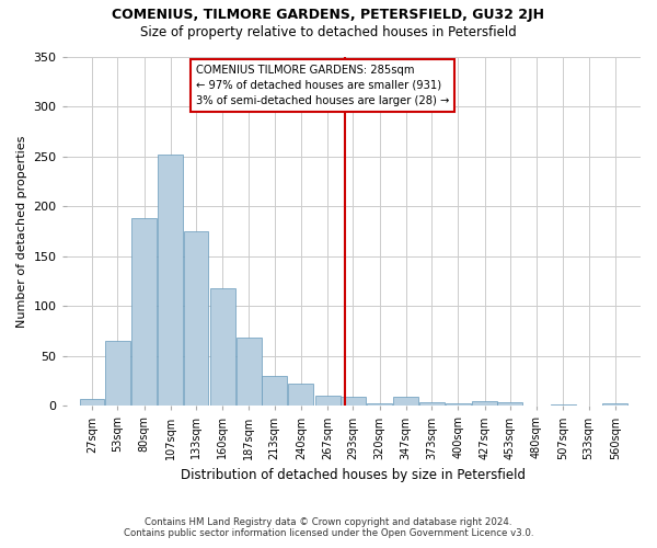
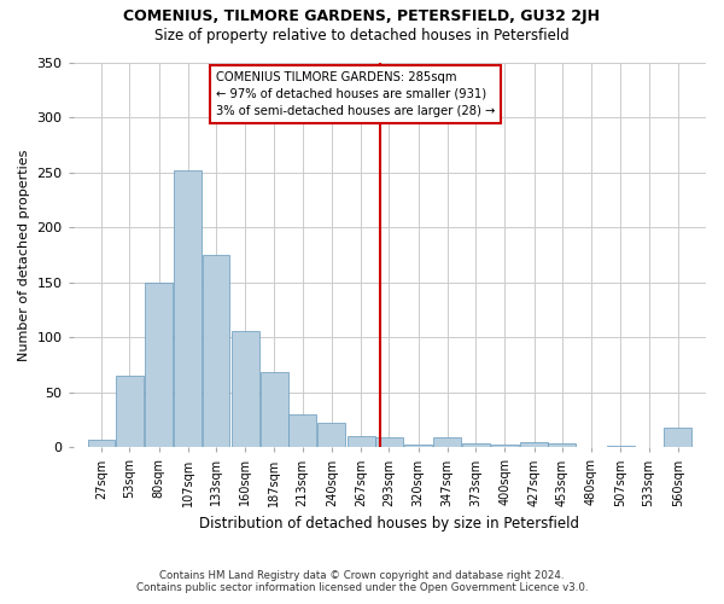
80sqm: 188 -> 150
160sqm: 118 -> 106
560sqm: 2 -> 18
